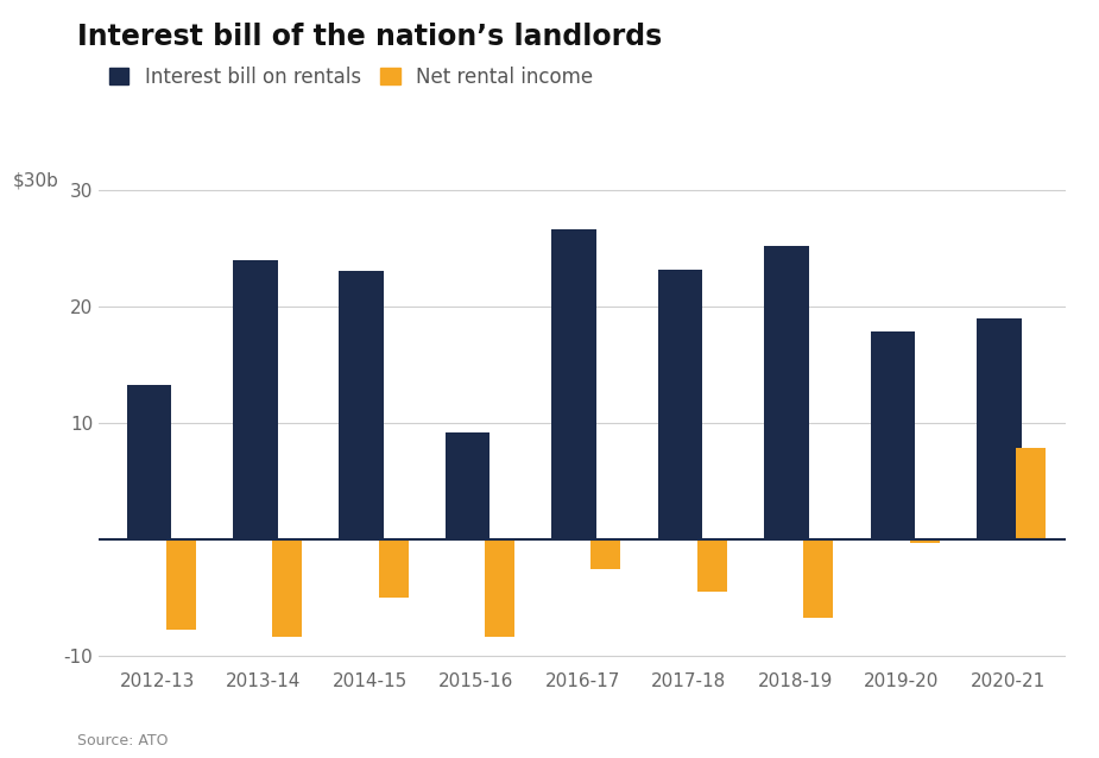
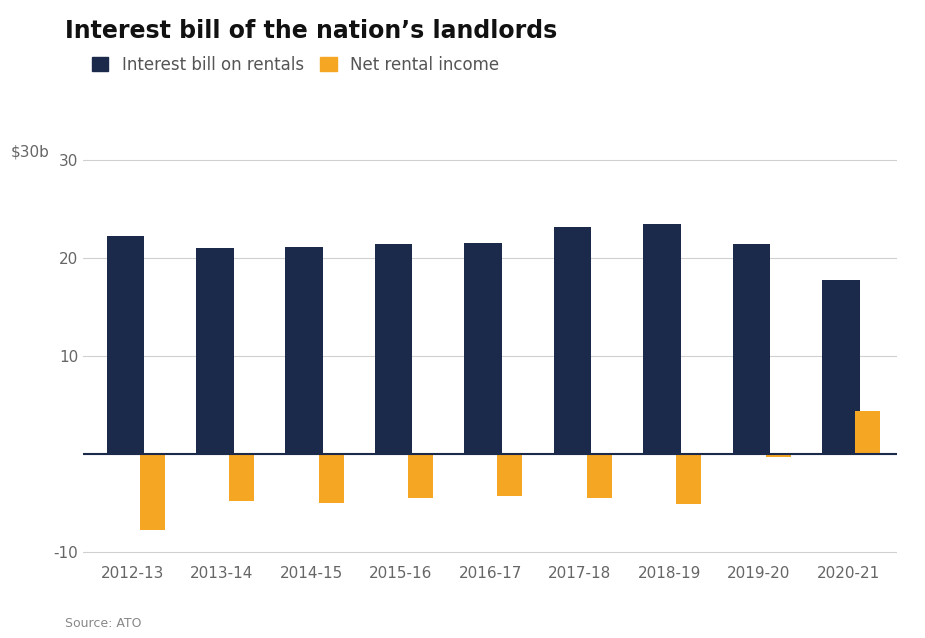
Interest bill on rentals/2012-13: 13.2 -> 22.2
Interest bill on rentals/2013-14: 24.0 -> 21.0
Net rental income/2013-14: -8.4 -> -4.8
Interest bill on rentals/2014-15: 23.0 -> 21.1
Interest bill on rentals/2015-16: 9.2 -> 21.4
Net rental income/2015-16: -8.4 -> -4.5
Interest bill on rentals/2016-17: 26.6 -> 21.5
Net rental income/2016-17: -2.6 -> -4.3
Interest bill on rentals/2018-19: 25.2 -> 23.5
Net rental income/2018-19: -6.8 -> -5.1
Interest bill on rentals/2019-20: 17.8 -> 21.4
Interest bill on rentals/2020-21: 19.0 -> 17.7
Net rental income/2020-21: 7.8 -> 4.4
